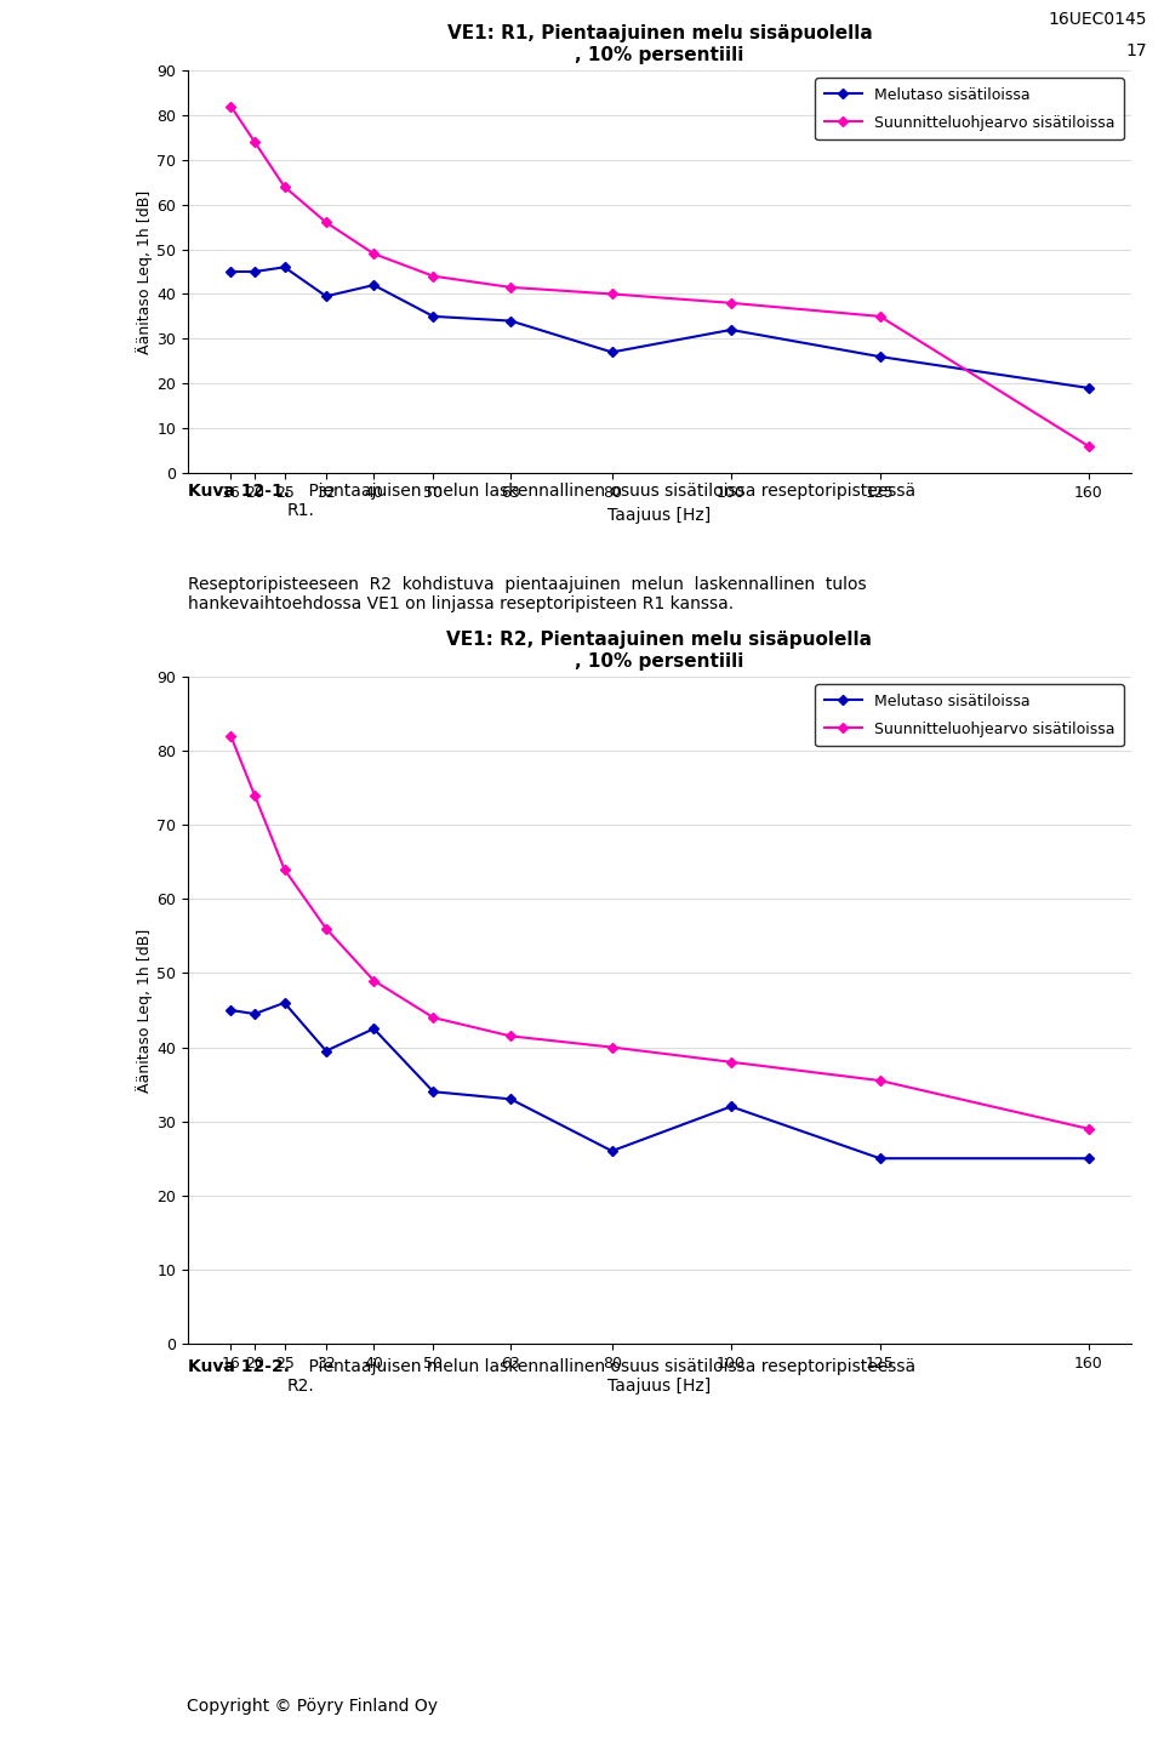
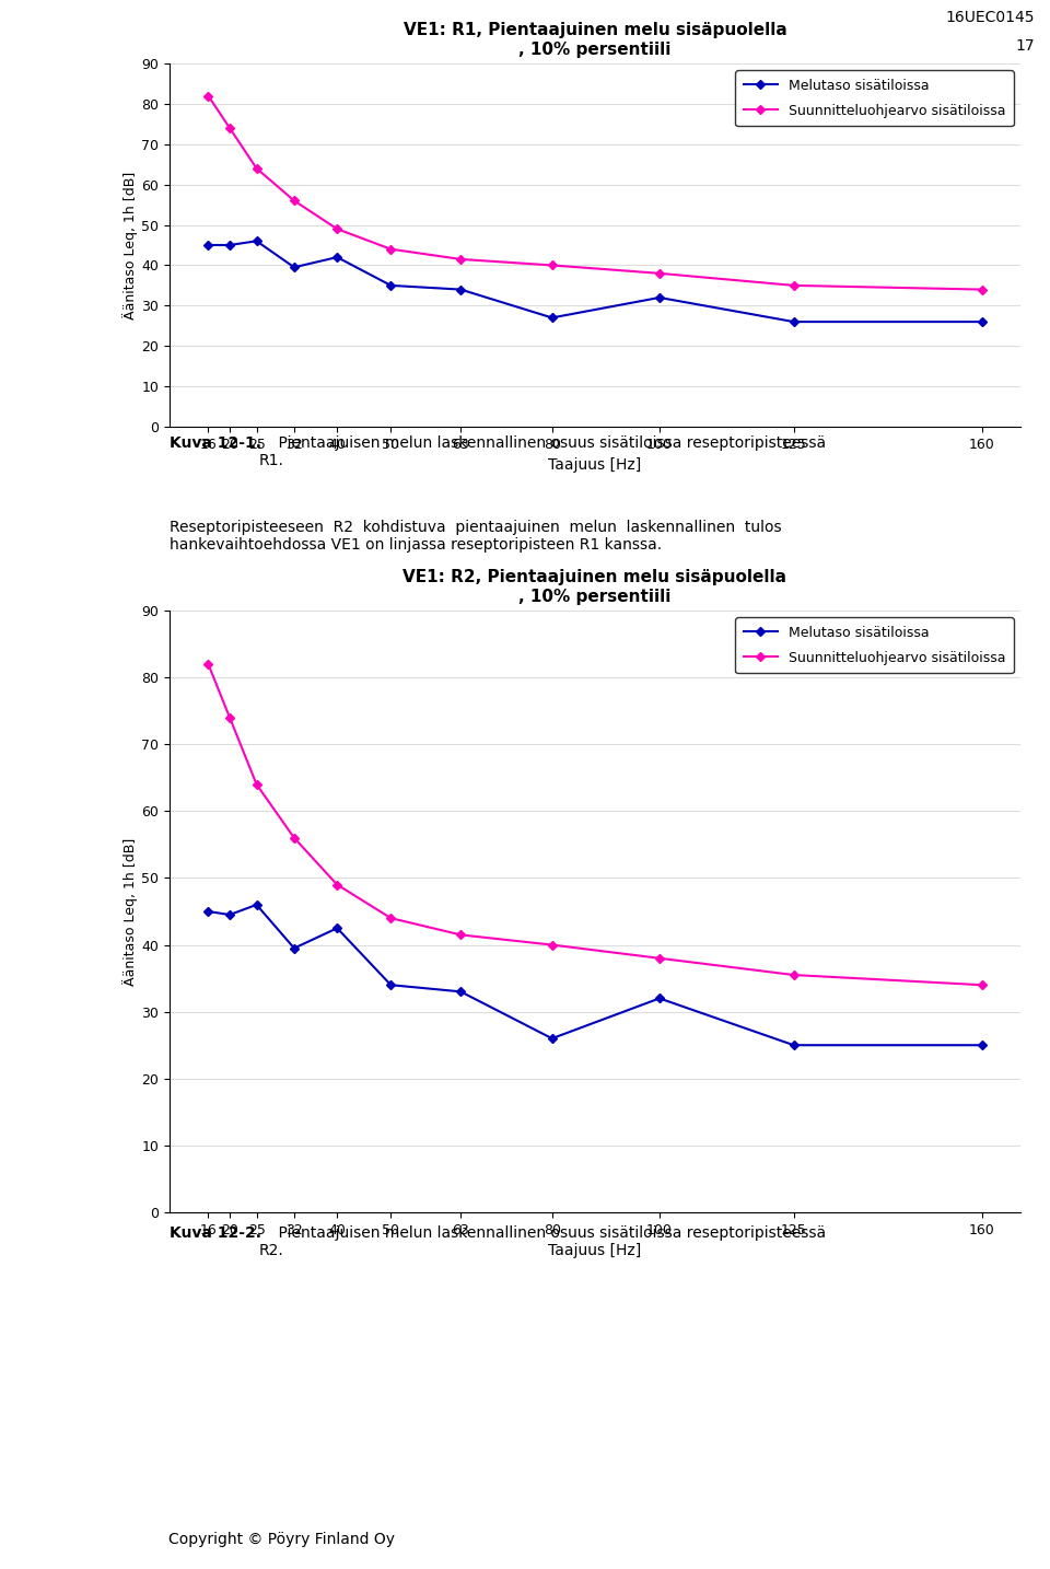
VE1: R1, Pientaajuinen melu sisäpuolella , 10% persentiili/Melutaso sisätiloissa/160: 19.0 -> 26.0
VE1: R1, Pientaajuinen melu sisäpuolella , 10% persentiili/Suunnitteluohjearvo sisätiloissa/160: 6.0 -> 34.0
VE1: R2, Pientaajuinen melu sisäpuolella , 10% persentiili/Suunnitteluohjearvo sisätiloissa/160: 29.0 -> 34.0
